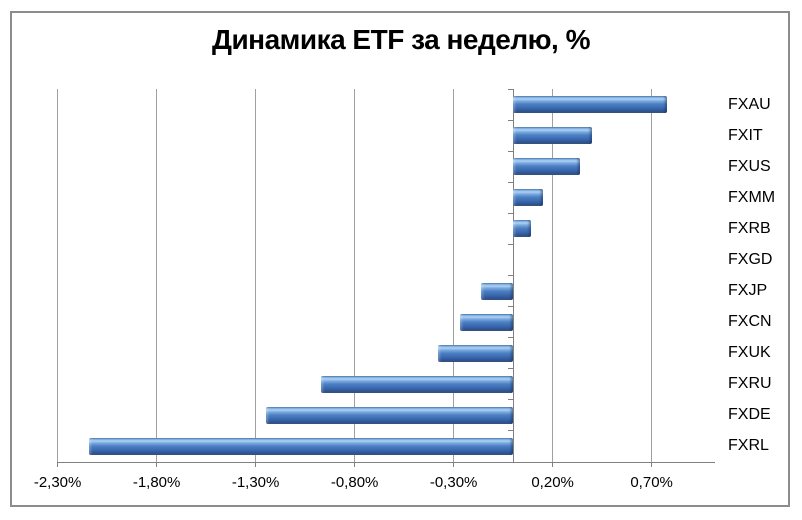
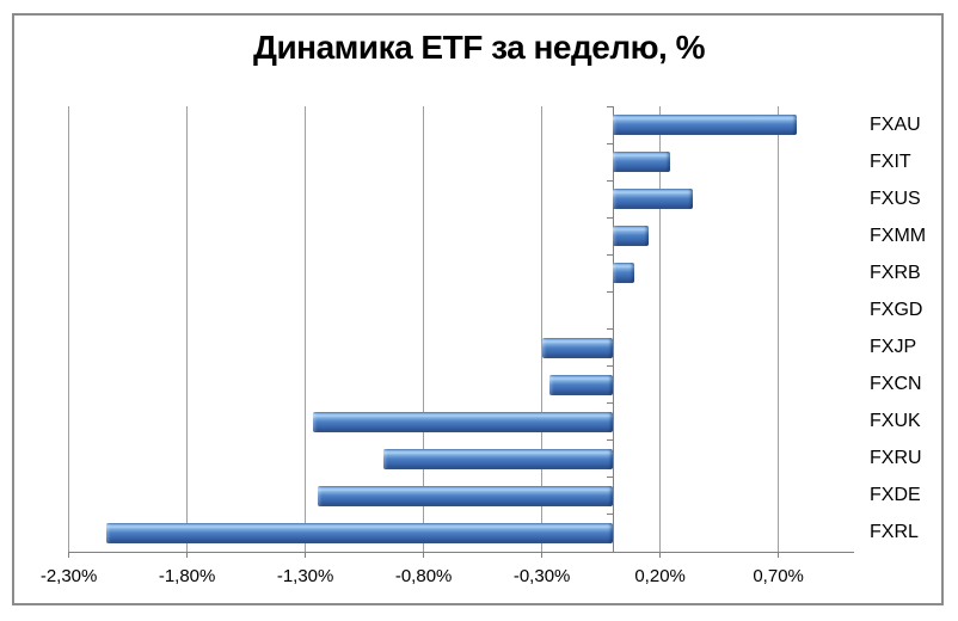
FXIT: 0,40% -> 0,24%
FXJP: -0,16% -> -0,30%
FXUK: -0,38% -> -1,27%
